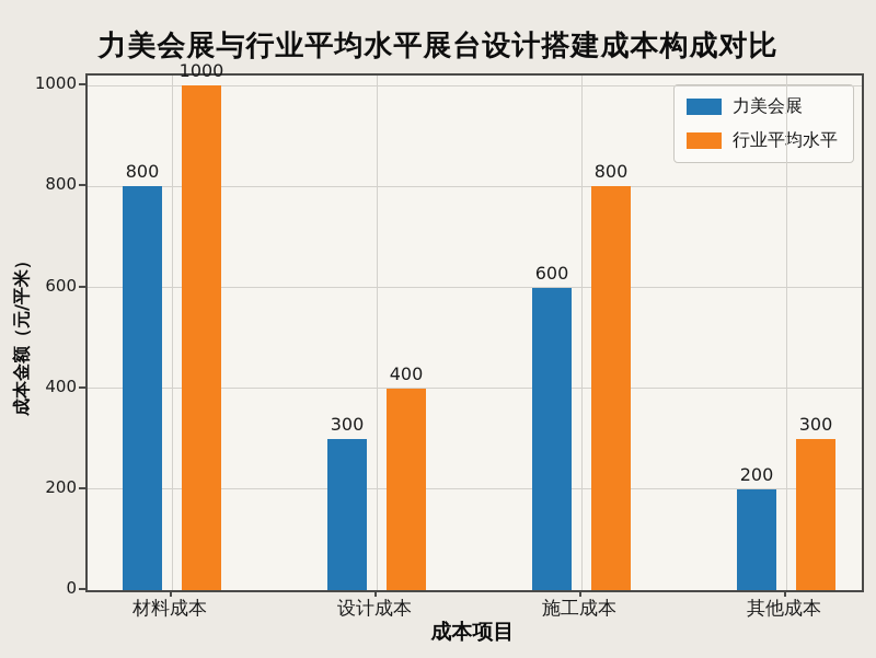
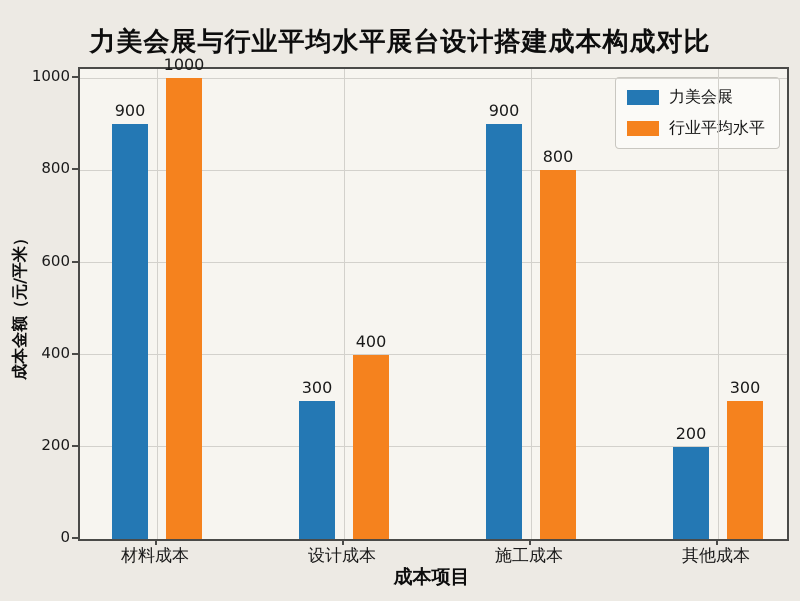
力美会展/材料成本: 800 -> 900
力美会展/施工成本: 600 -> 900
